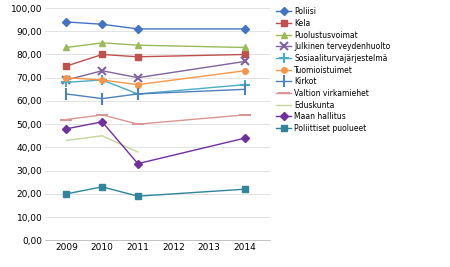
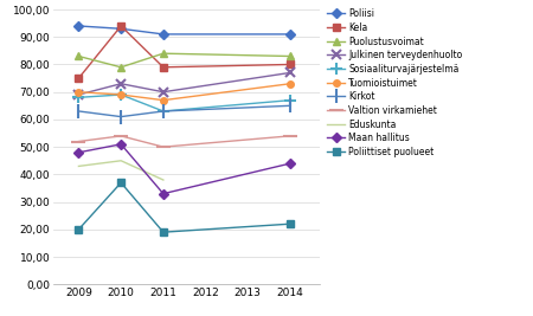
Kela/2010: 80 -> 94
Puolustusvoimat/2010: 85 -> 79
Poliittiset puolueet/2010: 23 -> 37
